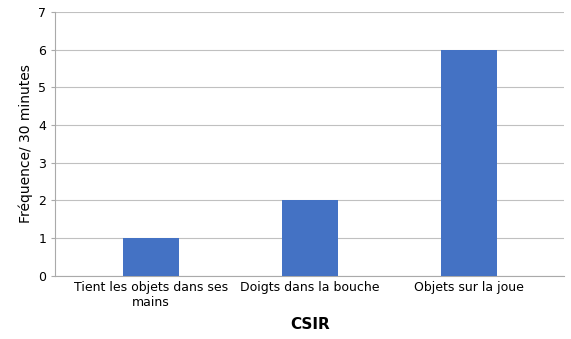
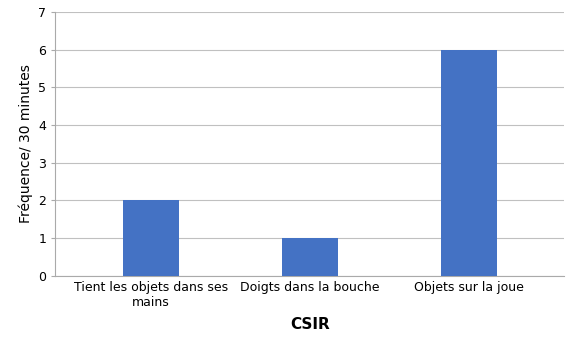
Tient les objets dans ses mains: 1 -> 2
Doigts dans la bouche: 2 -> 1
